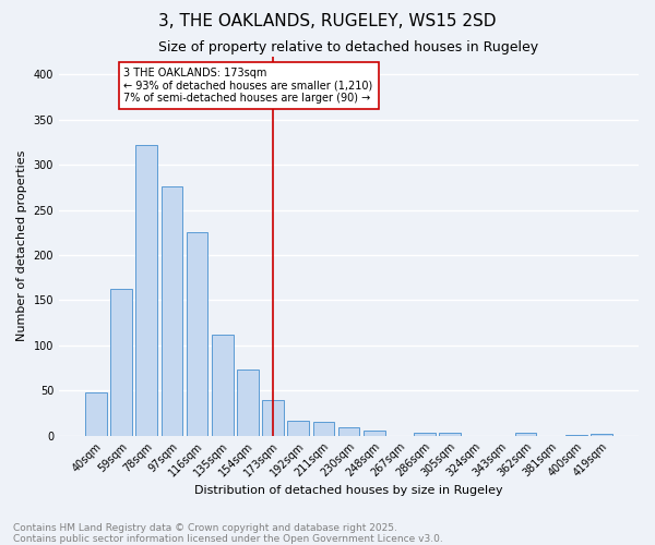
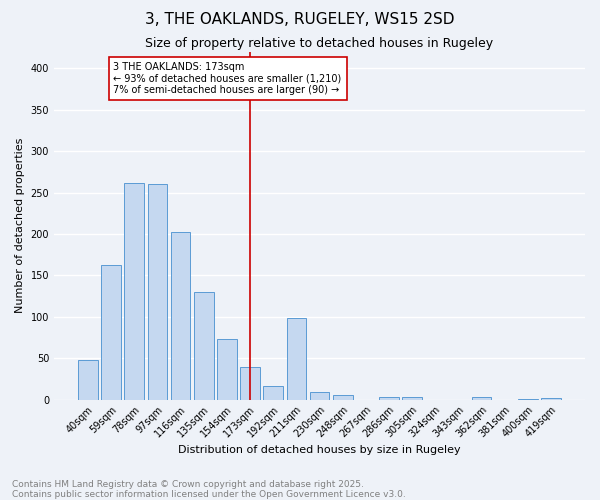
78sqm: 322 -> 262
97sqm: 276 -> 260
116sqm: 225 -> 202
135sqm: 112 -> 130
211sqm: 15 -> 98
